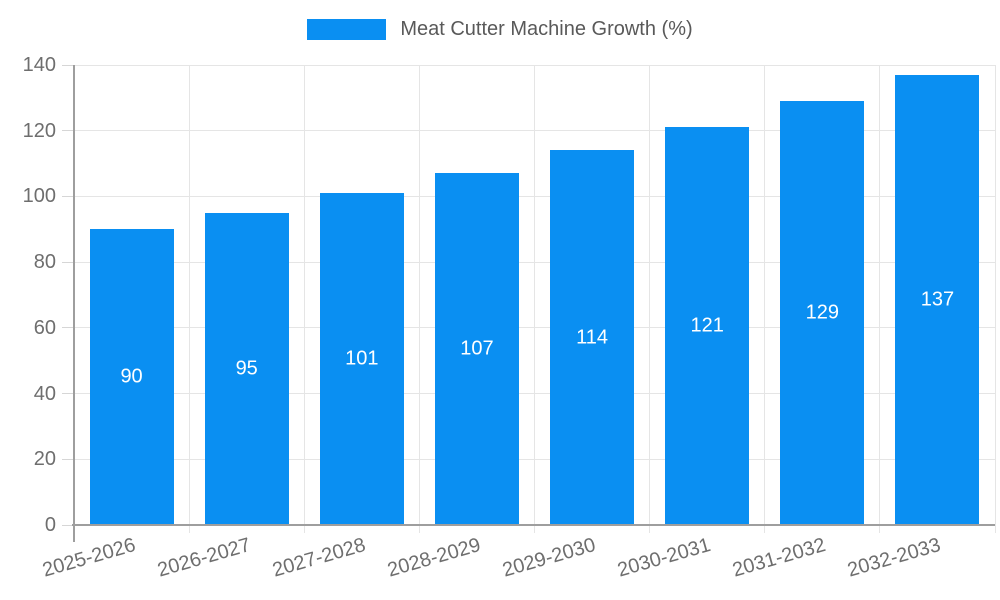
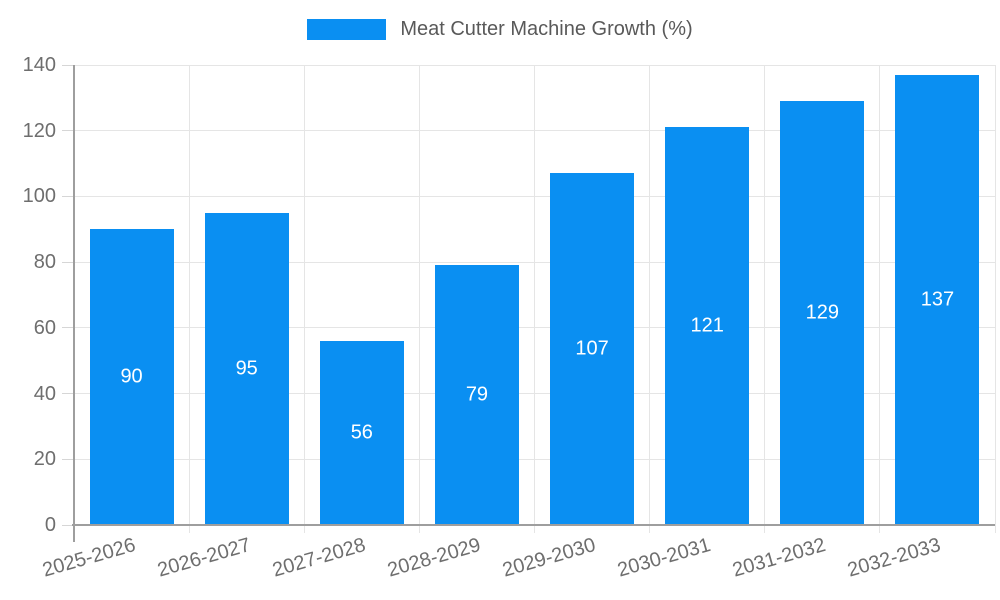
2027-2028: 101 -> 56
2028-2029: 107 -> 79
2029-2030: 114 -> 107
